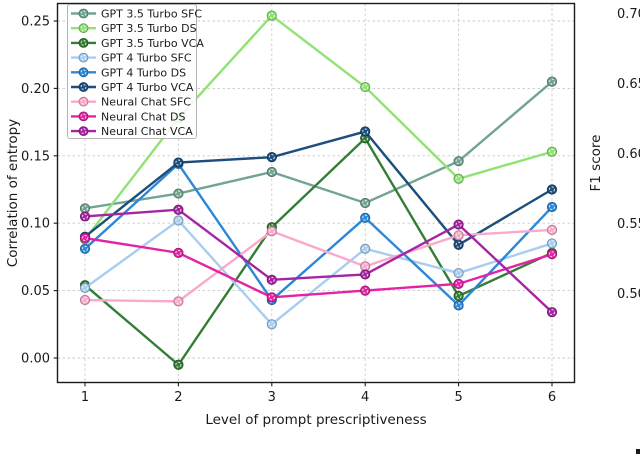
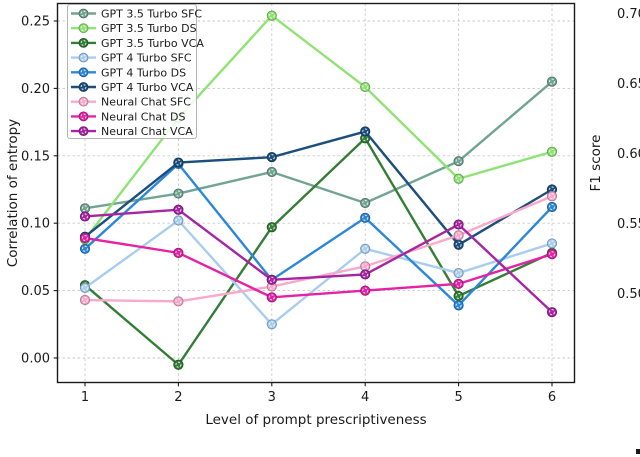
GPT 4 Turbo DS/3: 0.043 -> 0.058
Neural Chat SFC/3: 0.094 -> 0.053
Neural Chat SFC/6: 0.095 -> 0.120
